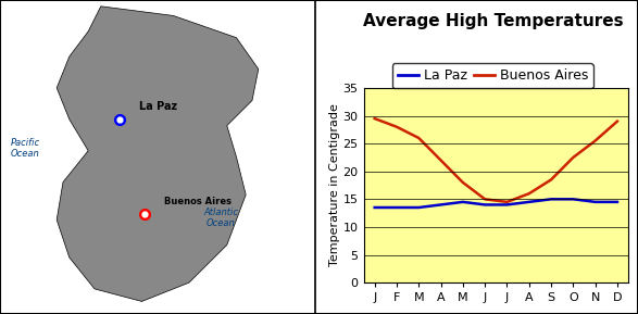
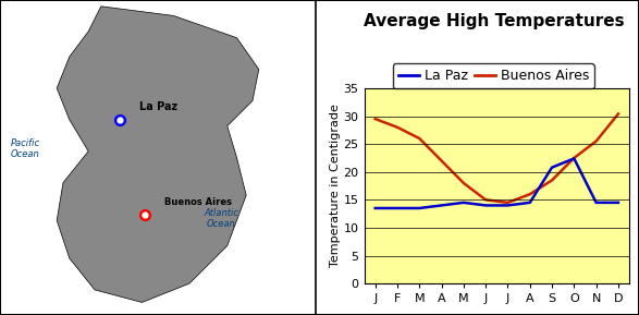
La Paz/S: 15.0 -> 20.8
La Paz/O: 15.0 -> 22.4
Buenos Aires/D: 29.0 -> 30.4
